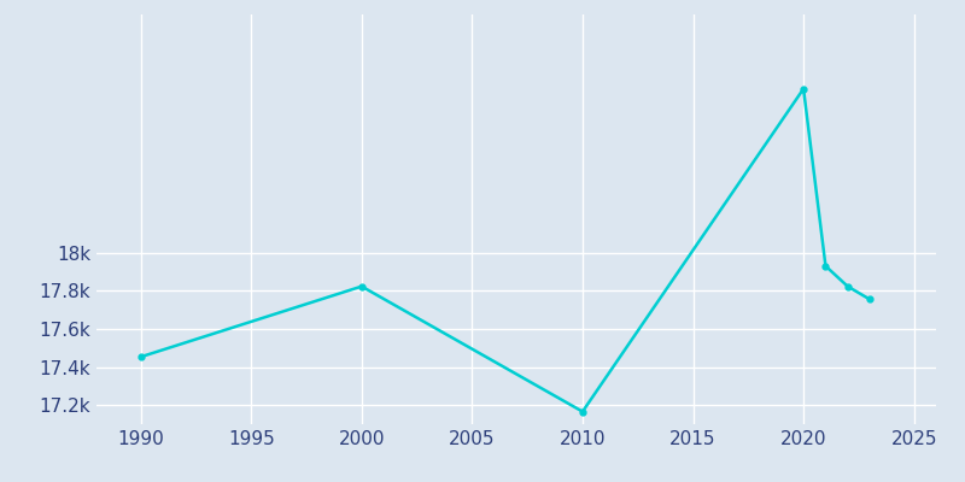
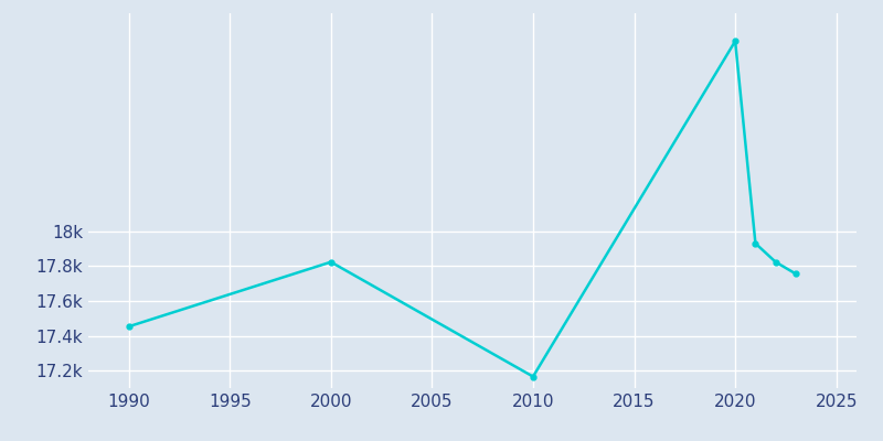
2020: 18.86k -> 19.09k
